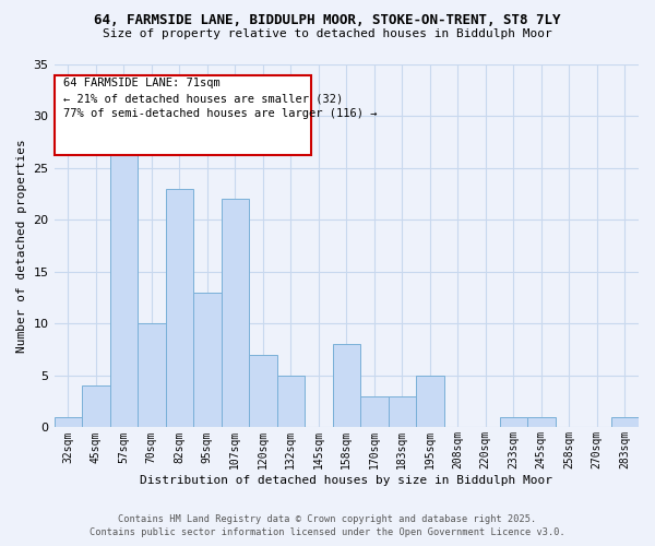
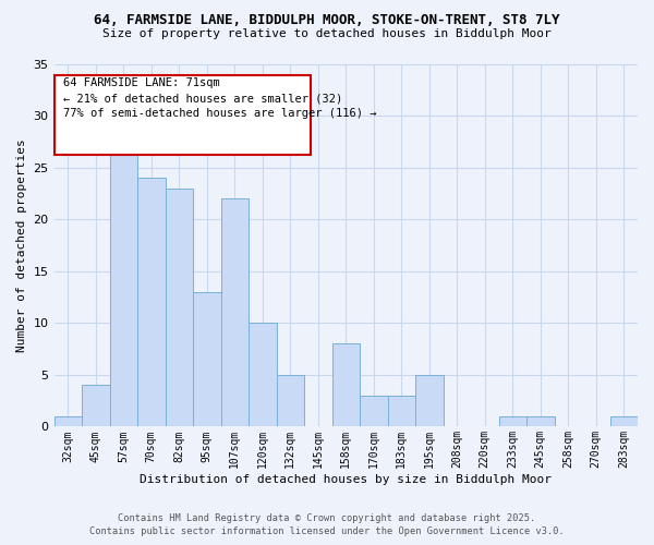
70sqm: 10 -> 24
120sqm: 7 -> 10
